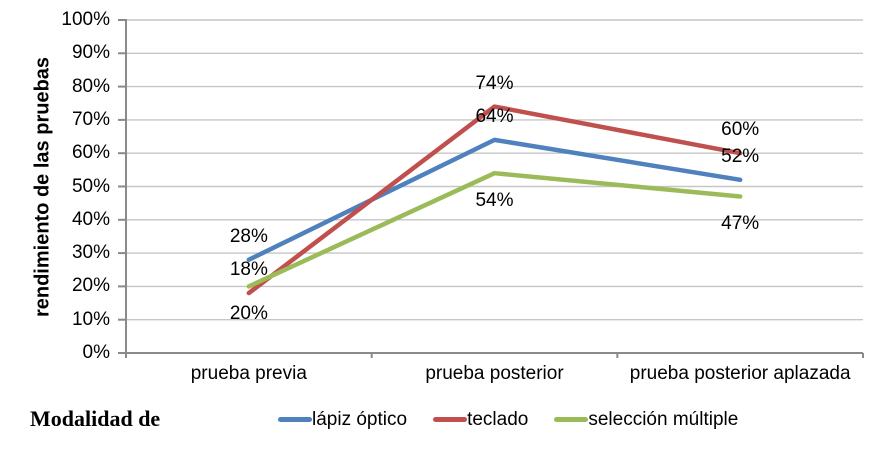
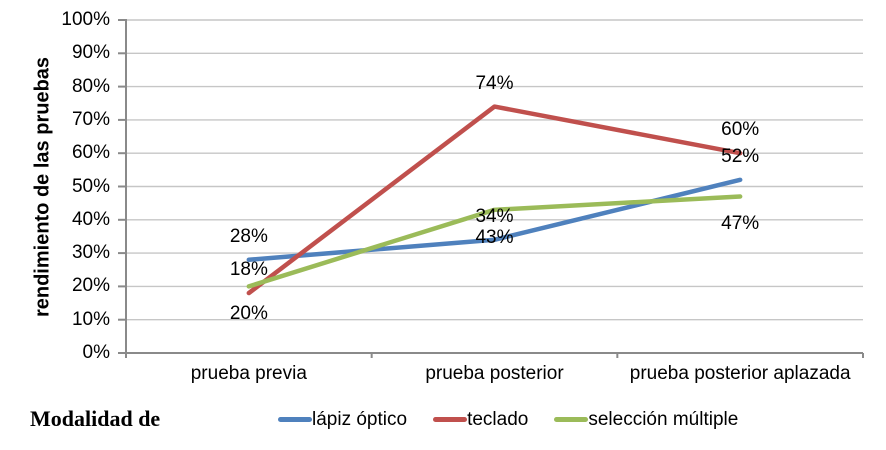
lápiz óptico/prueba posterior: 64% -> 34%
selección múltiple/prueba posterior: 54% -> 43%
